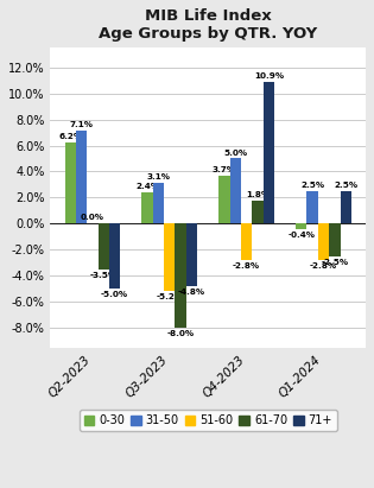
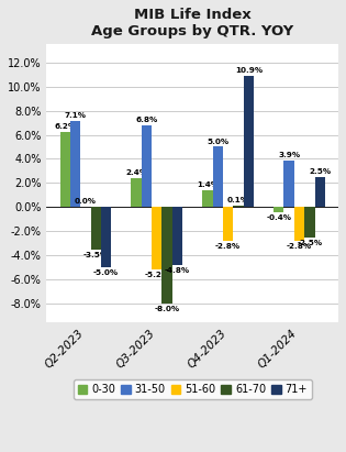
31-50/Q3-2023: 3.1% -> 6.8%
0-30/Q4-2023: 3.7% -> 1.4%
61-70/Q4-2023: 1.8% -> 0.1%
31-50/Q1-2024: 2.5% -> 3.9%
